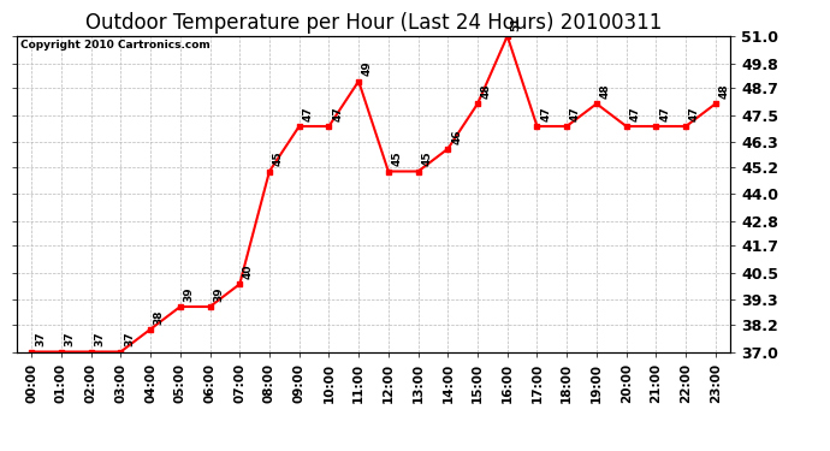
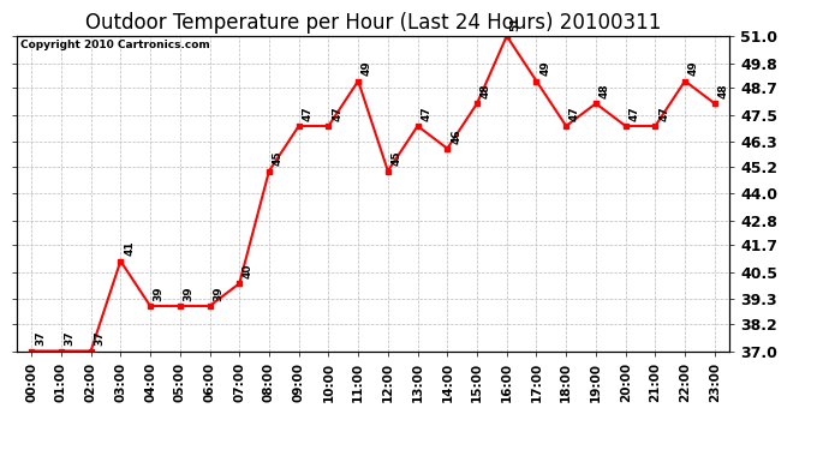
03:00: 37 -> 41
04:00: 38 -> 39
13:00: 45 -> 47
17:00: 47 -> 49
22:00: 47 -> 49
